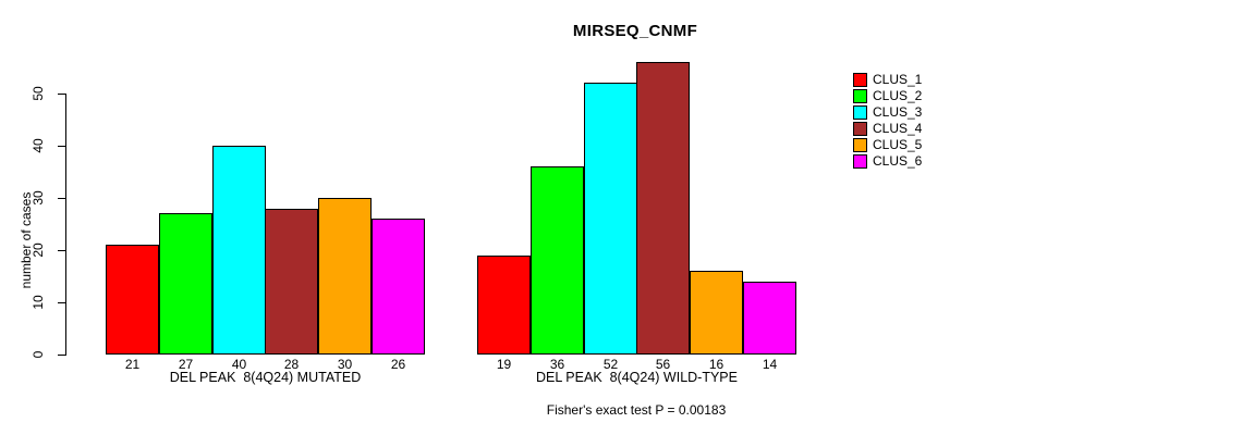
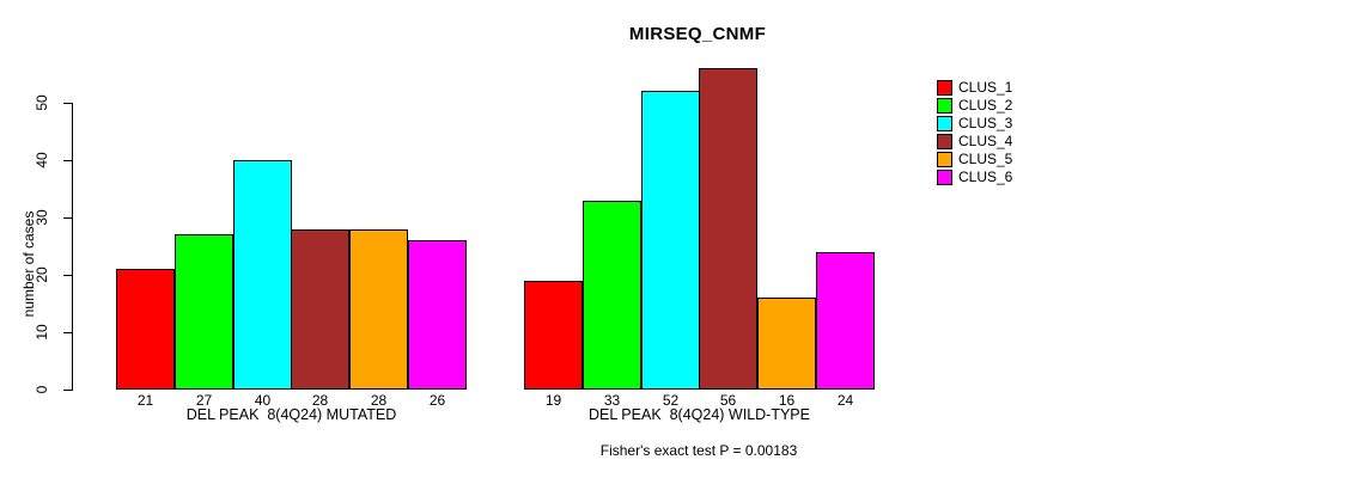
CLUS_5/DEL PEAK 8(4Q24) MUTATED: 30 -> 28
CLUS_2/DEL PEAK 8(4Q24) WILD-TYPE: 36 -> 33
CLUS_6/DEL PEAK 8(4Q24) WILD-TYPE: 14 -> 24
